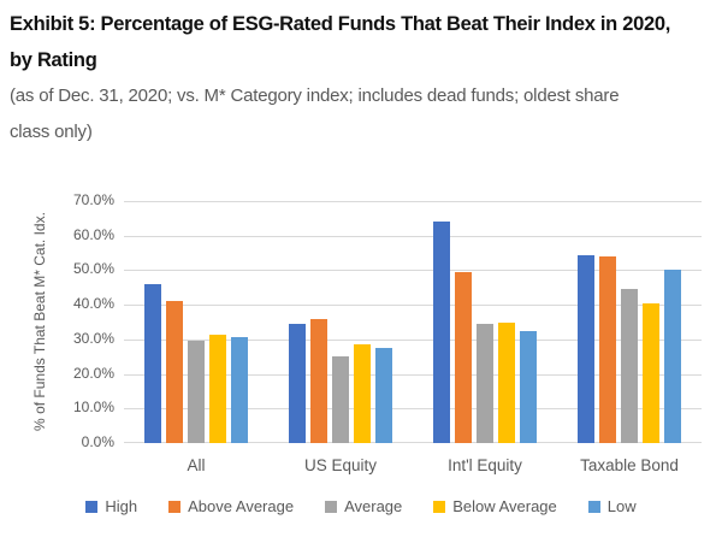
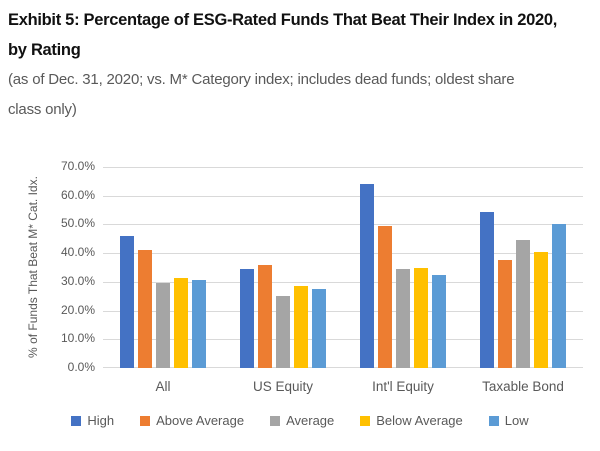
Above Average/Taxable Bond: 54% -> 38%
